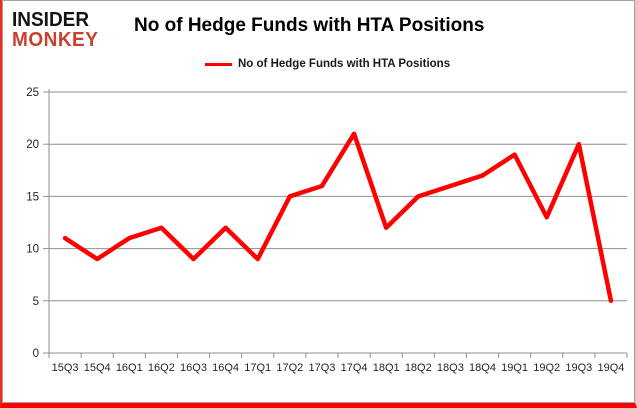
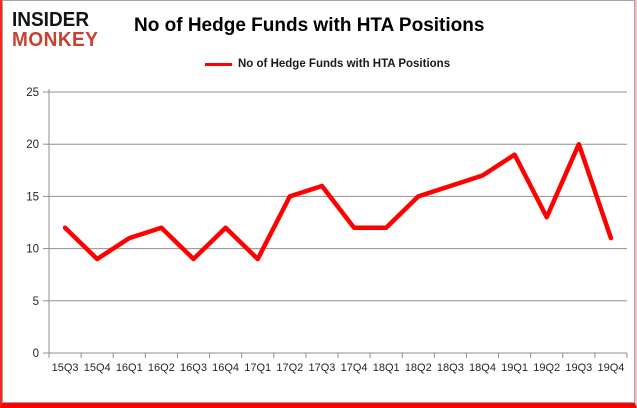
15Q3: 11 -> 12
17Q4: 21 -> 12
19Q4: 5 -> 11
